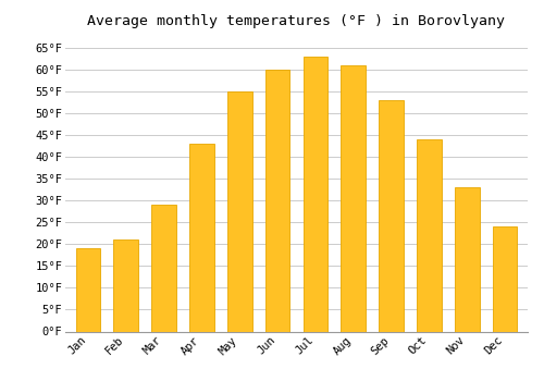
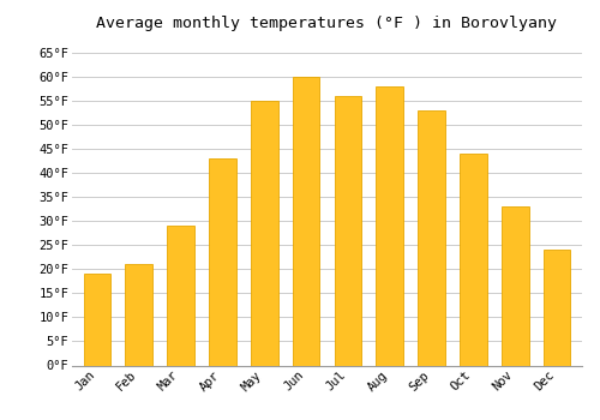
Jul: 63°F -> 56°F
Aug: 61°F -> 58°F
